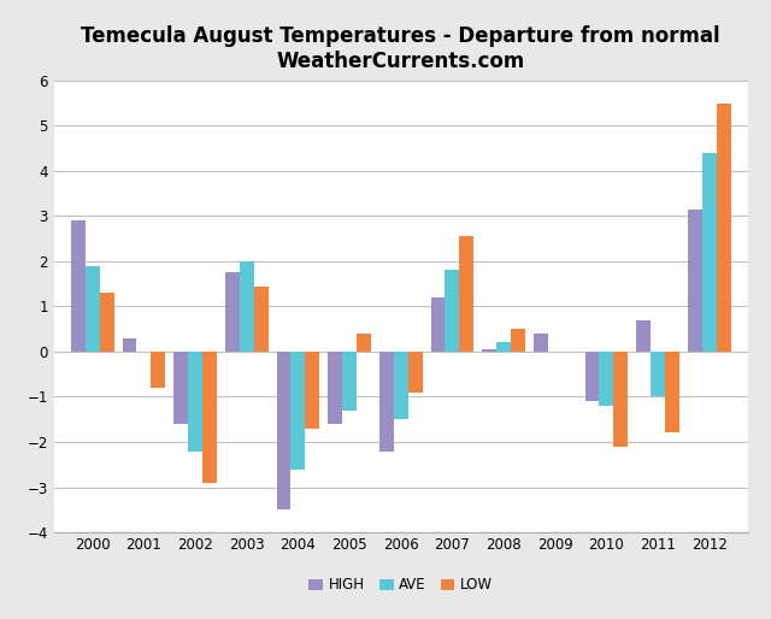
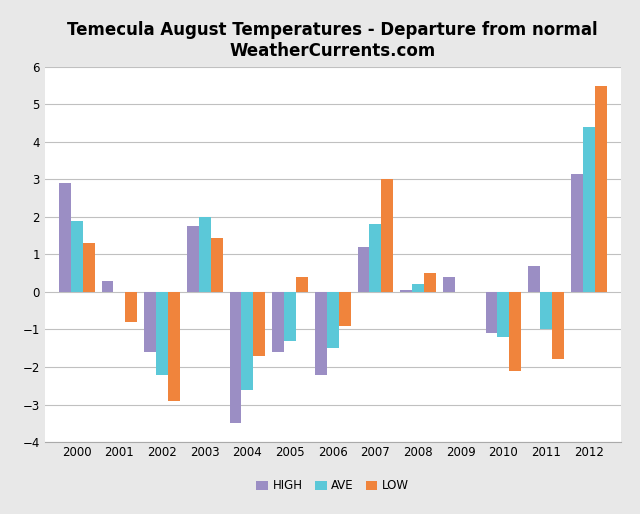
LOW/2007: 2.55 -> 3.00
